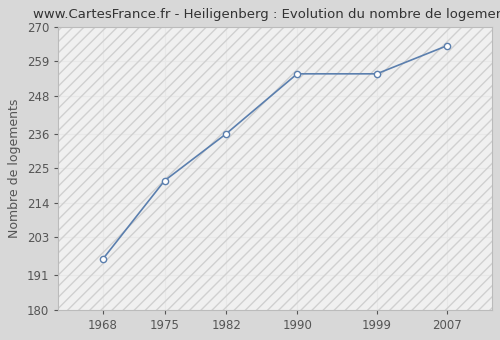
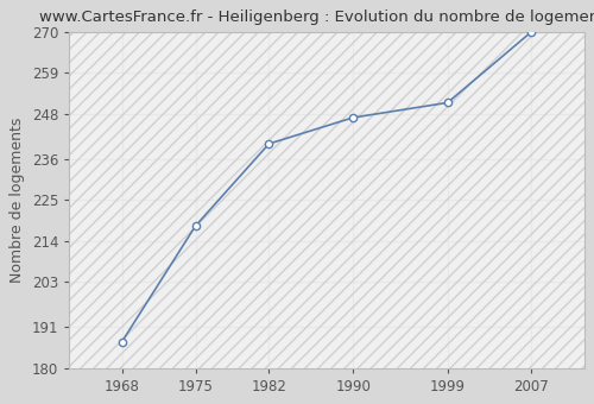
1968: 196 -> 187
1975: 221 -> 218
1982: 236 -> 240
1990: 255 -> 247
1999: 255 -> 251
2007: 264 -> 270
